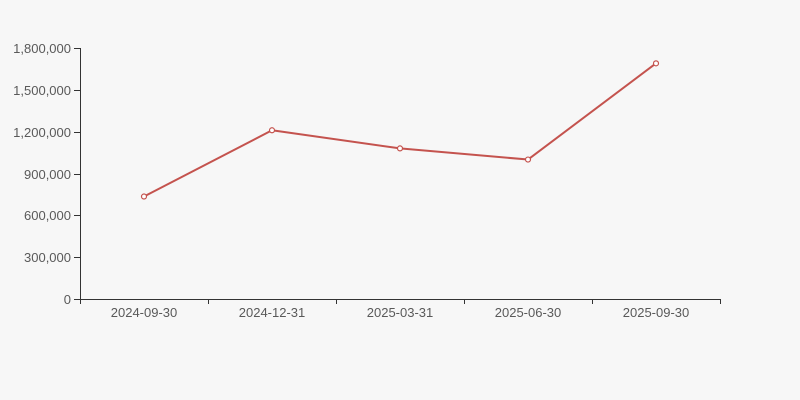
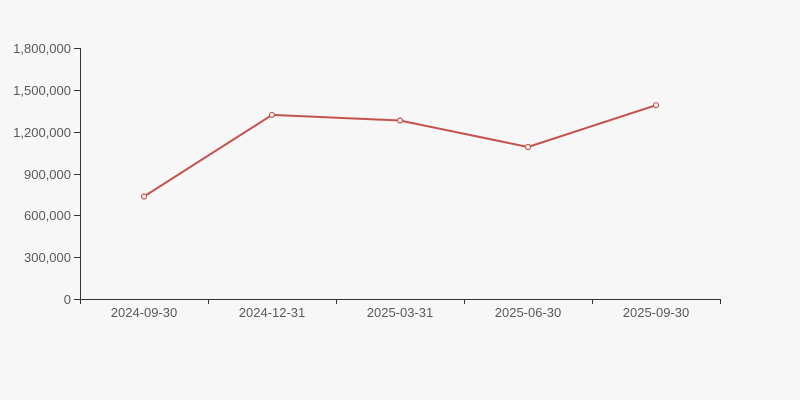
2024-12-31: 1210000 -> 1320000
2025-03-31: 1080000 -> 1280000
2025-06-30: 1000000 -> 1090000
2025-09-30: 1690000 -> 1390000
